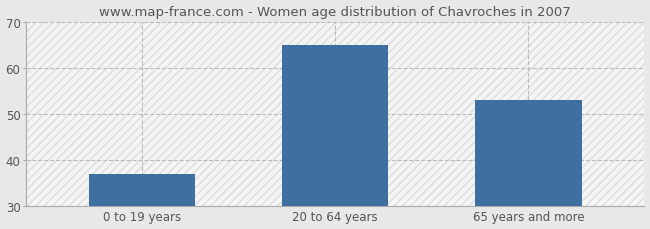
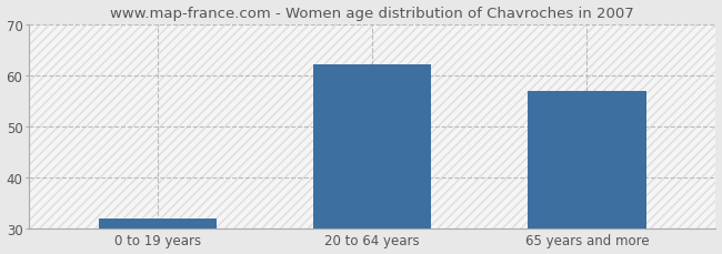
0 to 19 years: 37 -> 32
20 to 64 years: 65 -> 62
65 years and more: 53 -> 57
